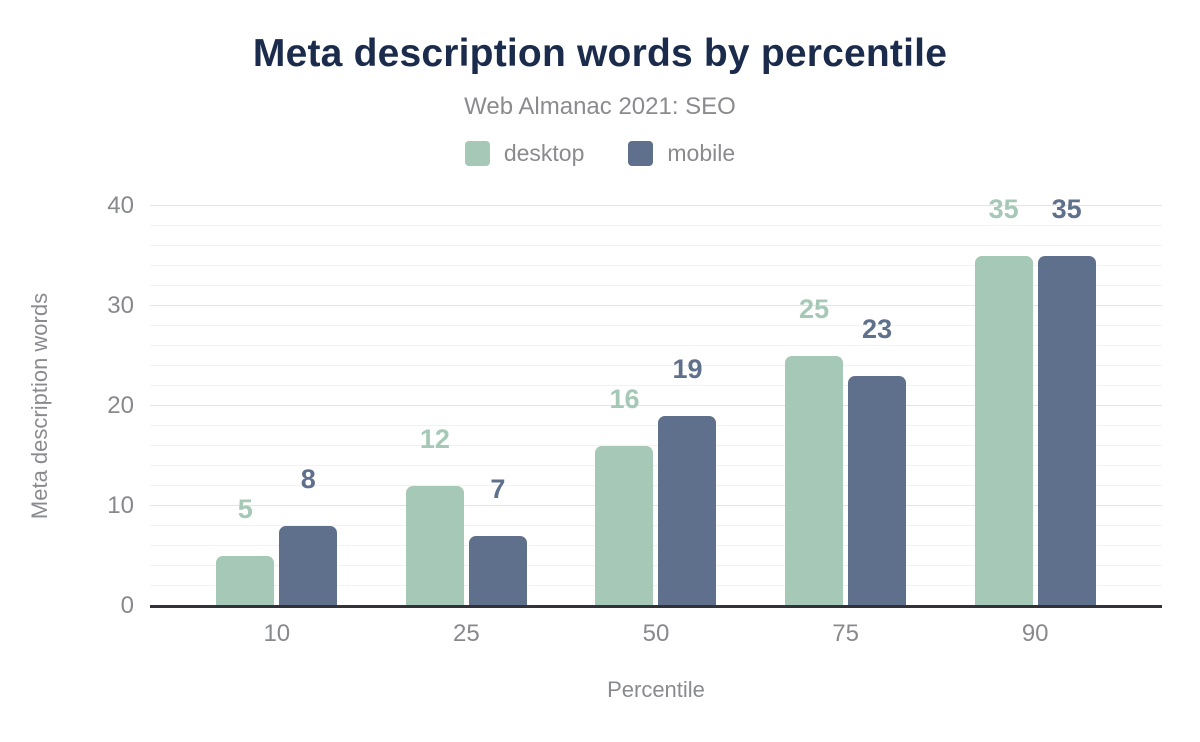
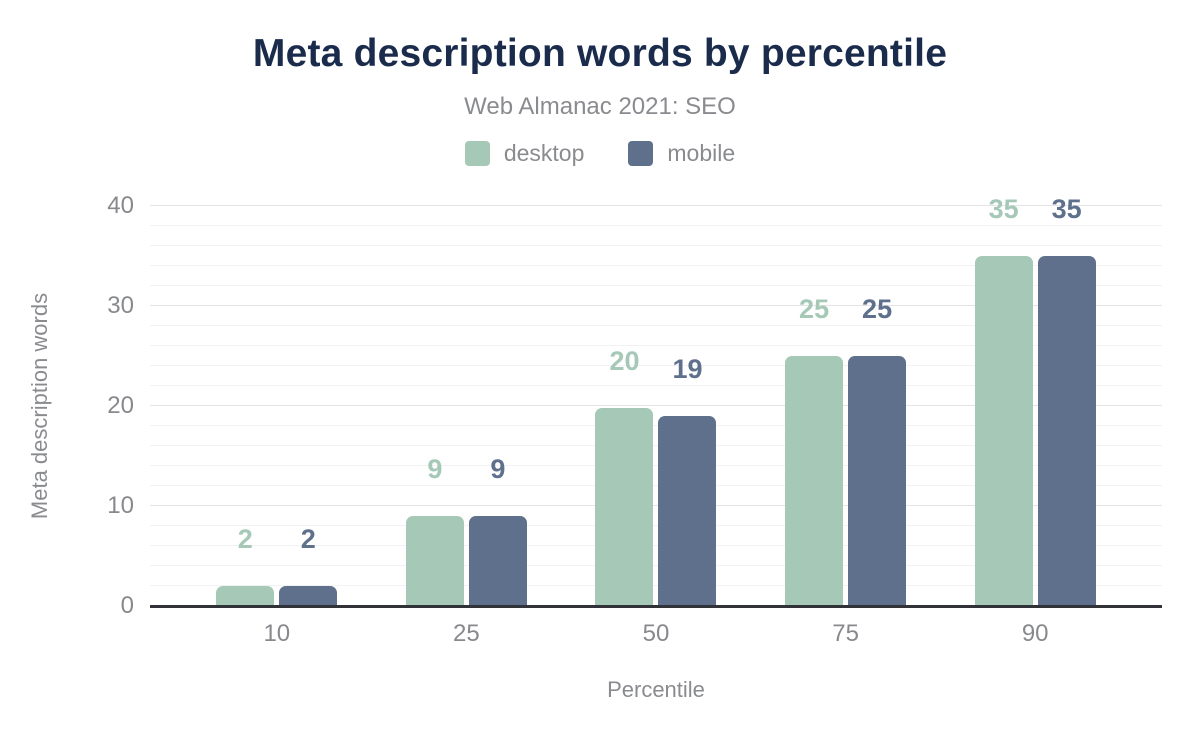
desktop/10: 5 -> 2
mobile/10: 8 -> 2
desktop/25: 12 -> 9
mobile/25: 7 -> 9
desktop/50: 16 -> 20
mobile/75: 23 -> 25
